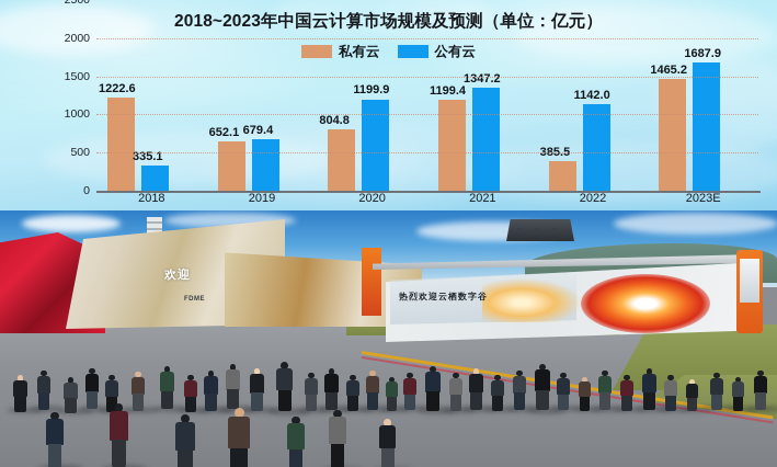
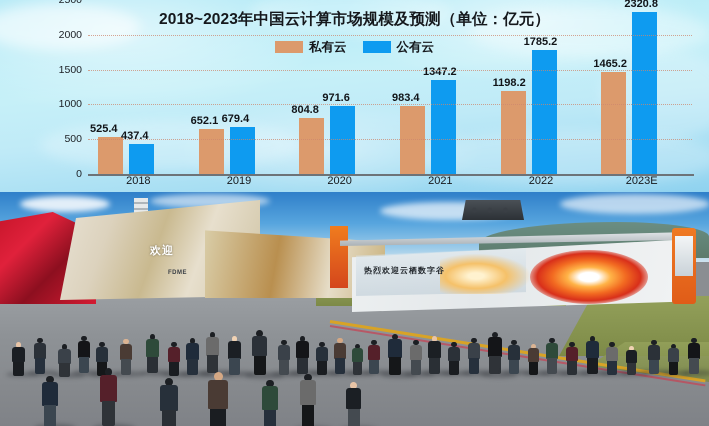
私有云/2018: 1222.6 -> 525.4
公有云/2018: 335.1 -> 437.4
公有云/2020: 1199.9 -> 971.6
私有云/2021: 1199.4 -> 983.4
私有云/2022: 385.5 -> 1198.2
公有云/2022: 1142.0 -> 1785.2
公有云/2023E: 1687.9 -> 2320.8
